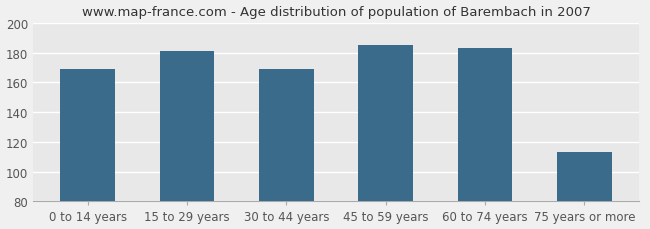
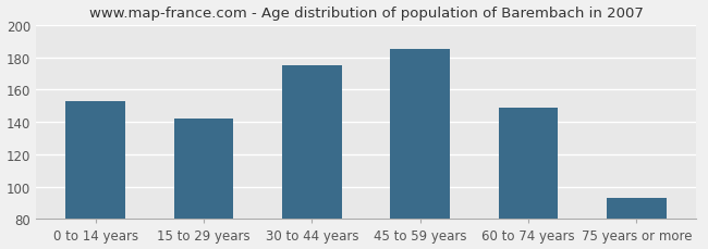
0 to 14 years: 169 -> 153
15 to 29 years: 181 -> 142
30 to 44 years: 169 -> 175
60 to 74 years: 183 -> 149
75 years or more: 113 -> 93
